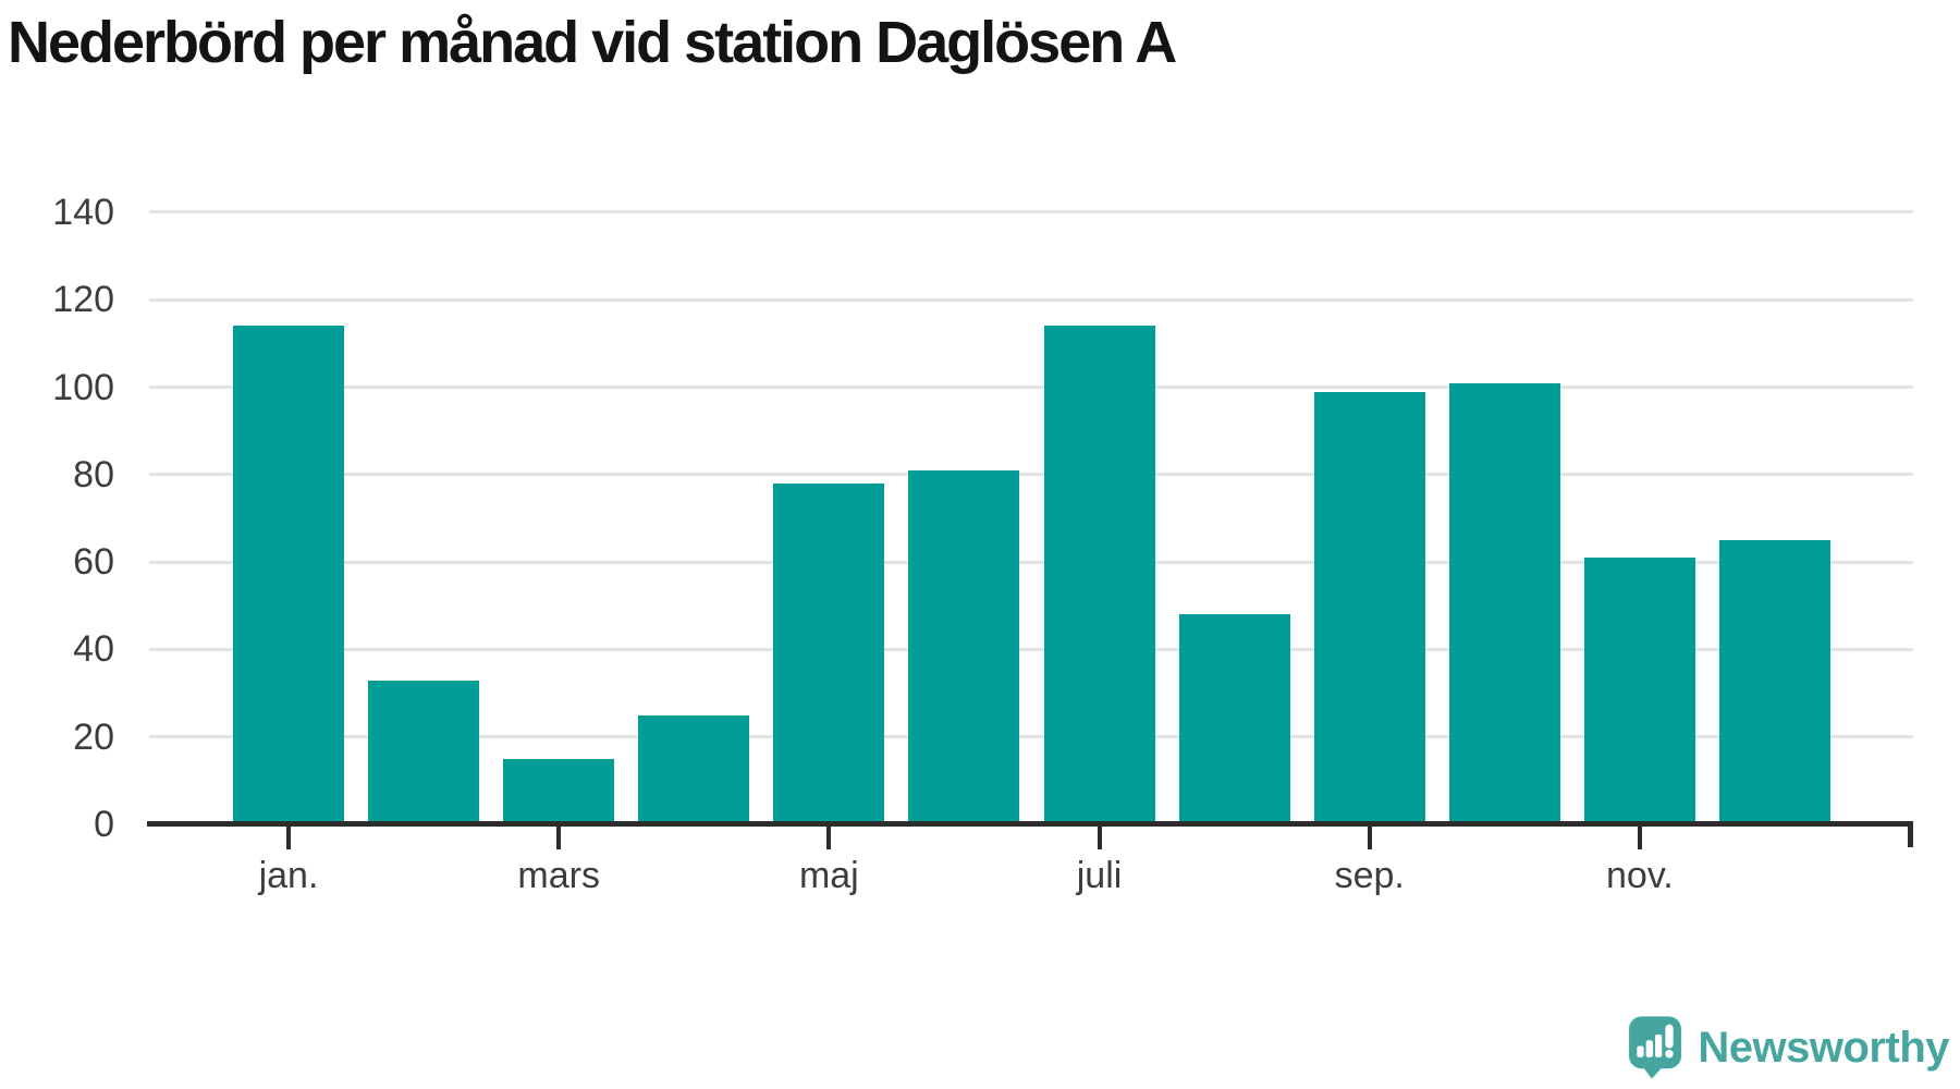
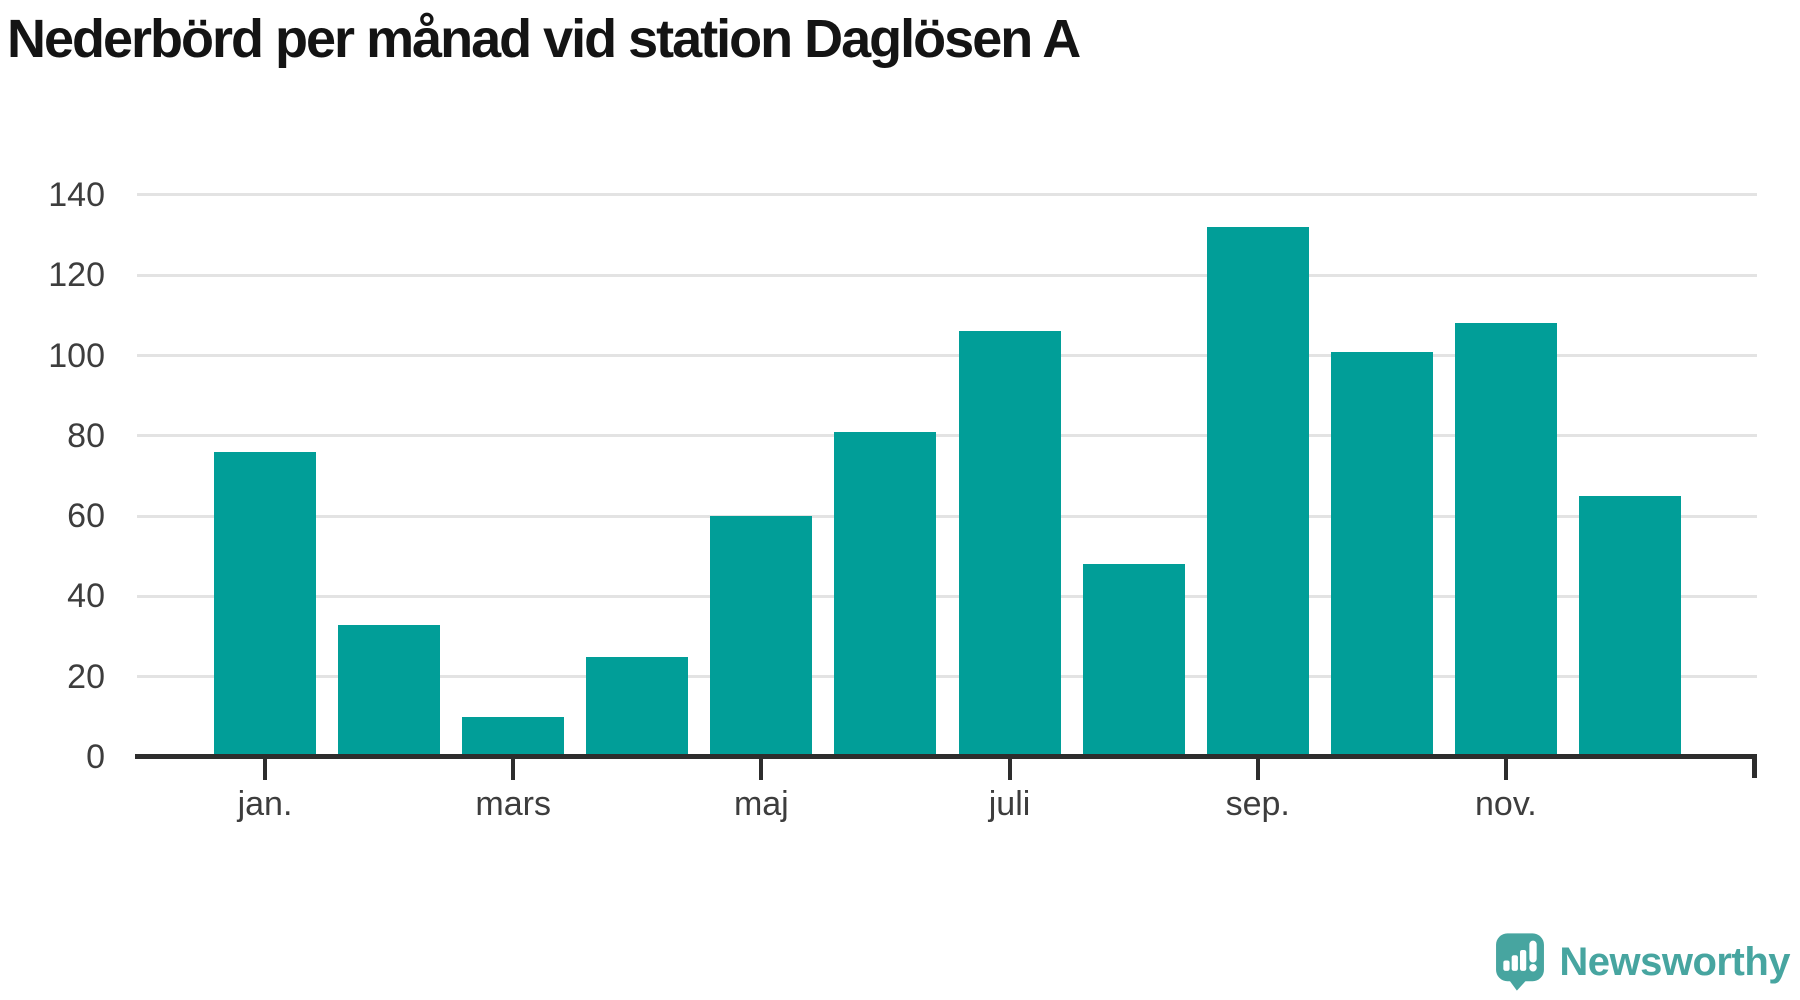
jan.: 114 -> 76
mars: 15 -> 10
maj: 78 -> 60
juli: 114 -> 106
sep.: 99 -> 132
nov.: 61 -> 108
